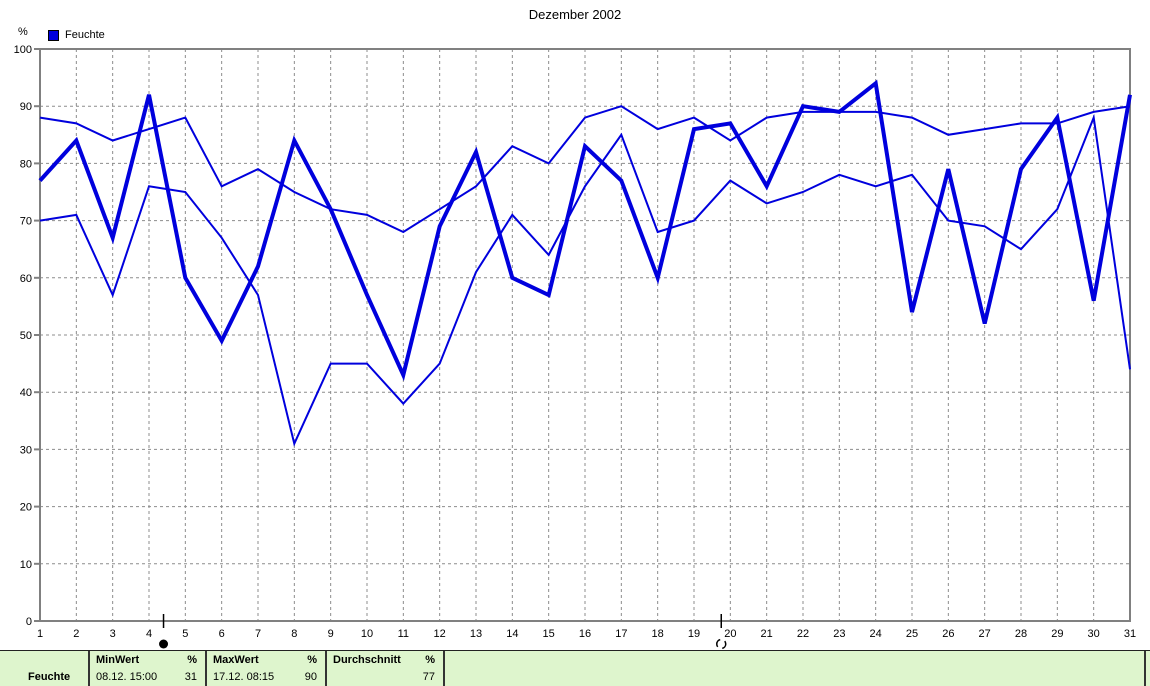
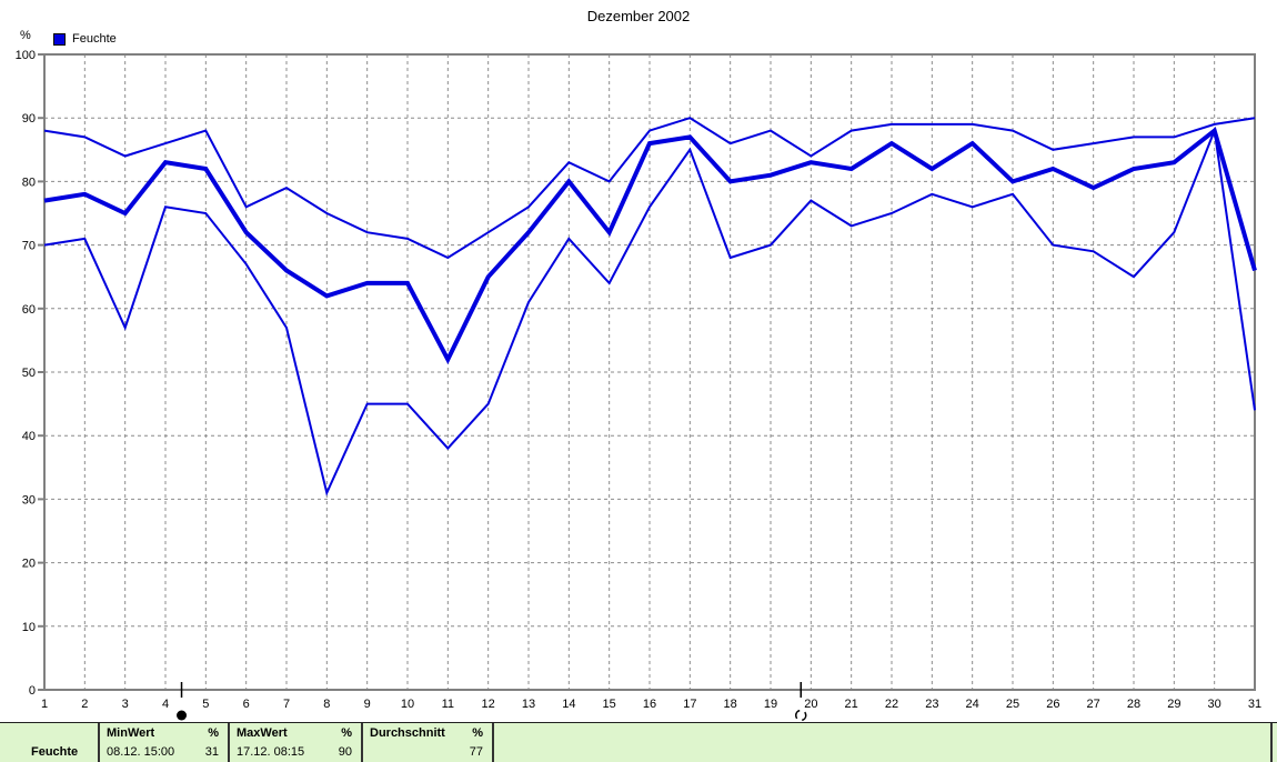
Durchschnitt/2: 84 -> 78
Durchschnitt/3: 67 -> 75
Durchschnitt/4: 92 -> 83
Durchschnitt/5: 60 -> 82
Durchschnitt/6: 49 -> 72
Durchschnitt/7: 62 -> 66
Durchschnitt/8: 84 -> 62
Durchschnitt/9: 72 -> 64
Durchschnitt/10: 57 -> 64
Durchschnitt/11: 43 -> 52
Durchschnitt/12: 69 -> 65
Durchschnitt/13: 82 -> 72
Durchschnitt/14: 60 -> 80
Durchschnitt/15: 57 -> 72
Durchschnitt/16: 83 -> 86
Durchschnitt/17: 77 -> 87
Durchschnitt/18: 60 -> 80
Durchschnitt/19: 86 -> 81
Durchschnitt/20: 87 -> 83
Durchschnitt/21: 76 -> 82
Durchschnitt/22: 90 -> 86
Durchschnitt/23: 89 -> 82
Durchschnitt/24: 94 -> 86
Durchschnitt/25: 54 -> 80
Durchschnitt/26: 79 -> 82
Durchschnitt/27: 52 -> 79
Durchschnitt/28: 79 -> 82
Durchschnitt/29: 88 -> 83
Durchschnitt/30: 56 -> 88
Durchschnitt/31: 92 -> 66
